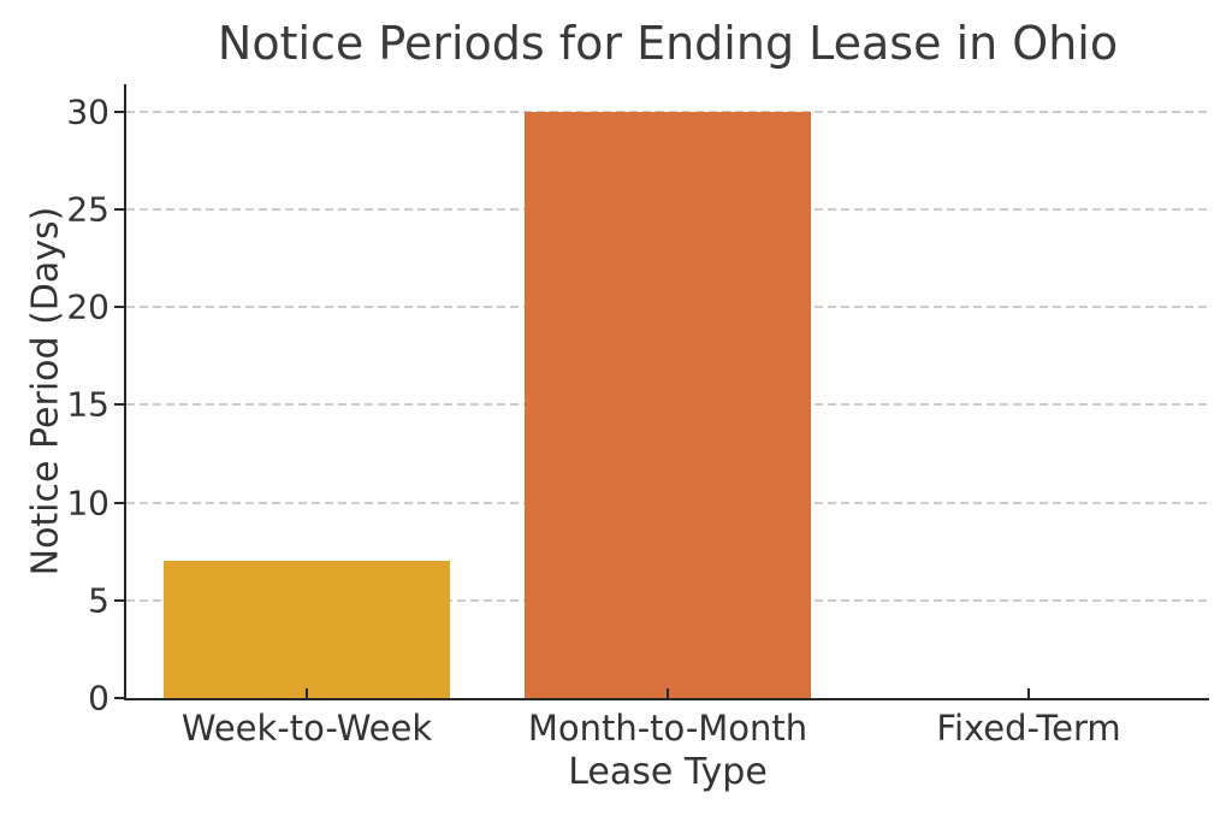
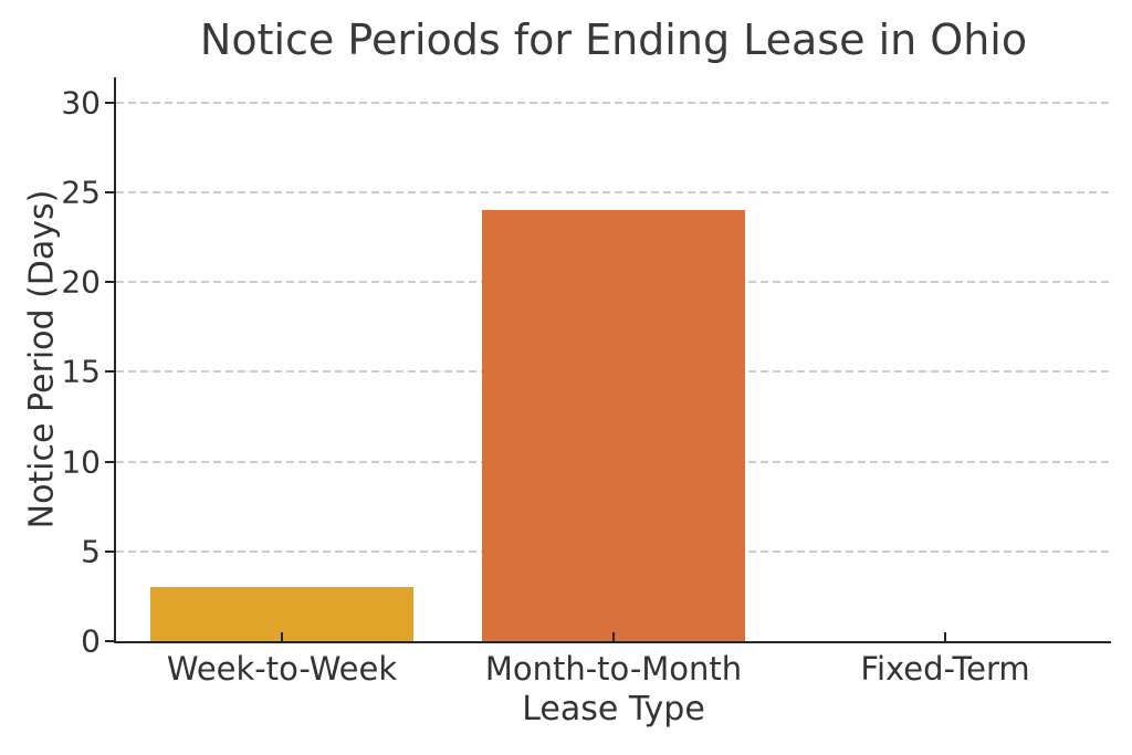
Week-to-Week: 7 -> 3
Month-to-Month: 30 -> 24
